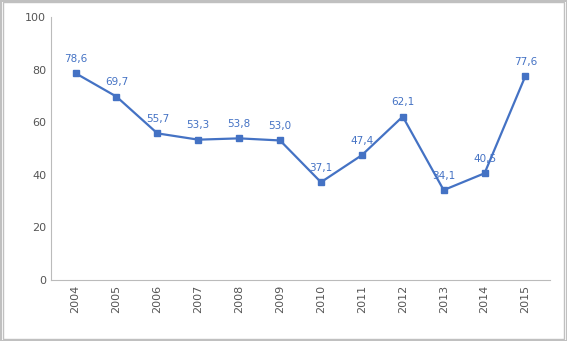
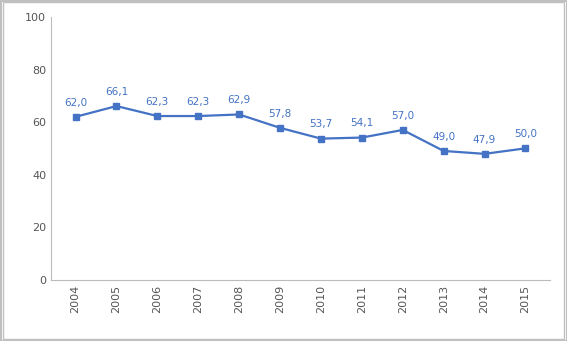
2004: 78,6 -> 62,0
2005: 69,7 -> 66,1
2006: 55,7 -> 62,3
2007: 53,3 -> 62,3
2008: 53,8 -> 62,9
2009: 53,0 -> 57,8
2010: 37,1 -> 53,7
2011: 47,4 -> 54,1
2012: 62,1 -> 57,0
2013: 34,1 -> 49,0
2014: 40,5 -> 47,9
2015: 77,6 -> 50,0
